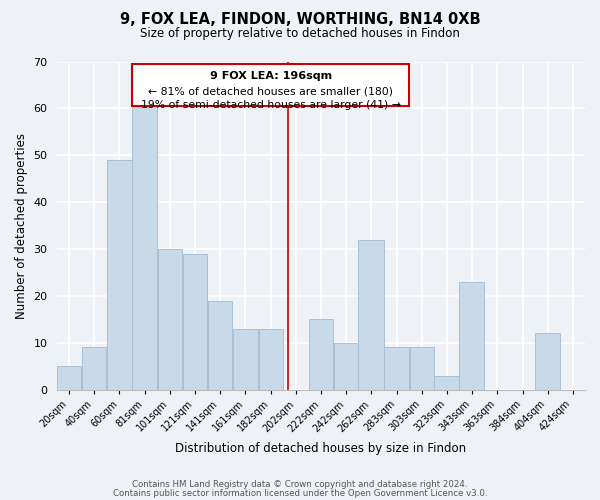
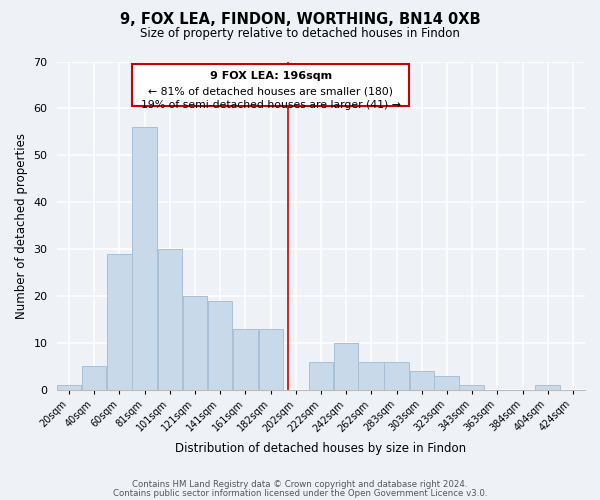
20sqm: 5 -> 1
40sqm: 9 -> 5
60sqm: 49 -> 29
81sqm: 61 -> 56
121sqm: 29 -> 20
222sqm: 15 -> 6
262sqm: 32 -> 6
283sqm: 9 -> 6
303sqm: 9 -> 4
343sqm: 23 -> 1
404sqm: 12 -> 1
